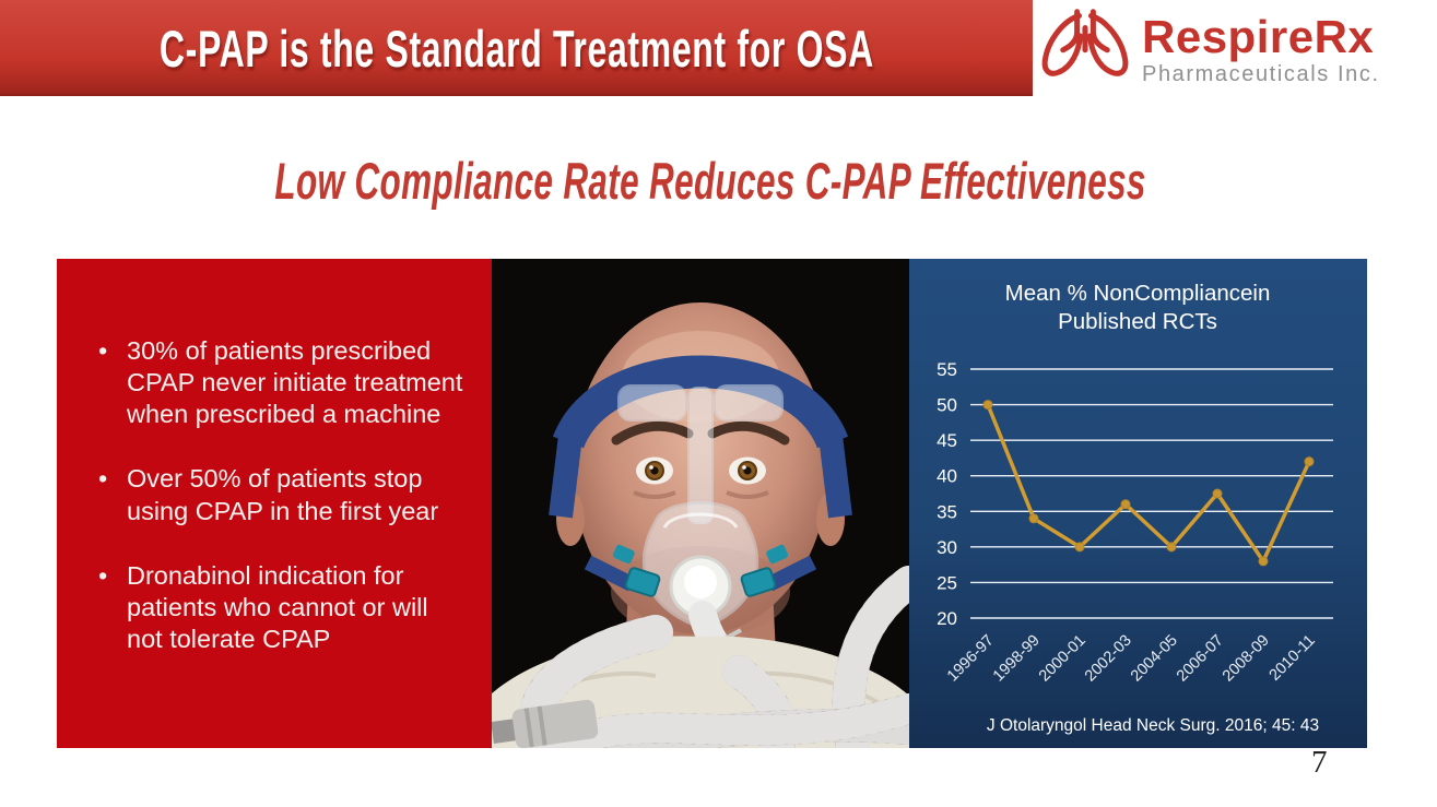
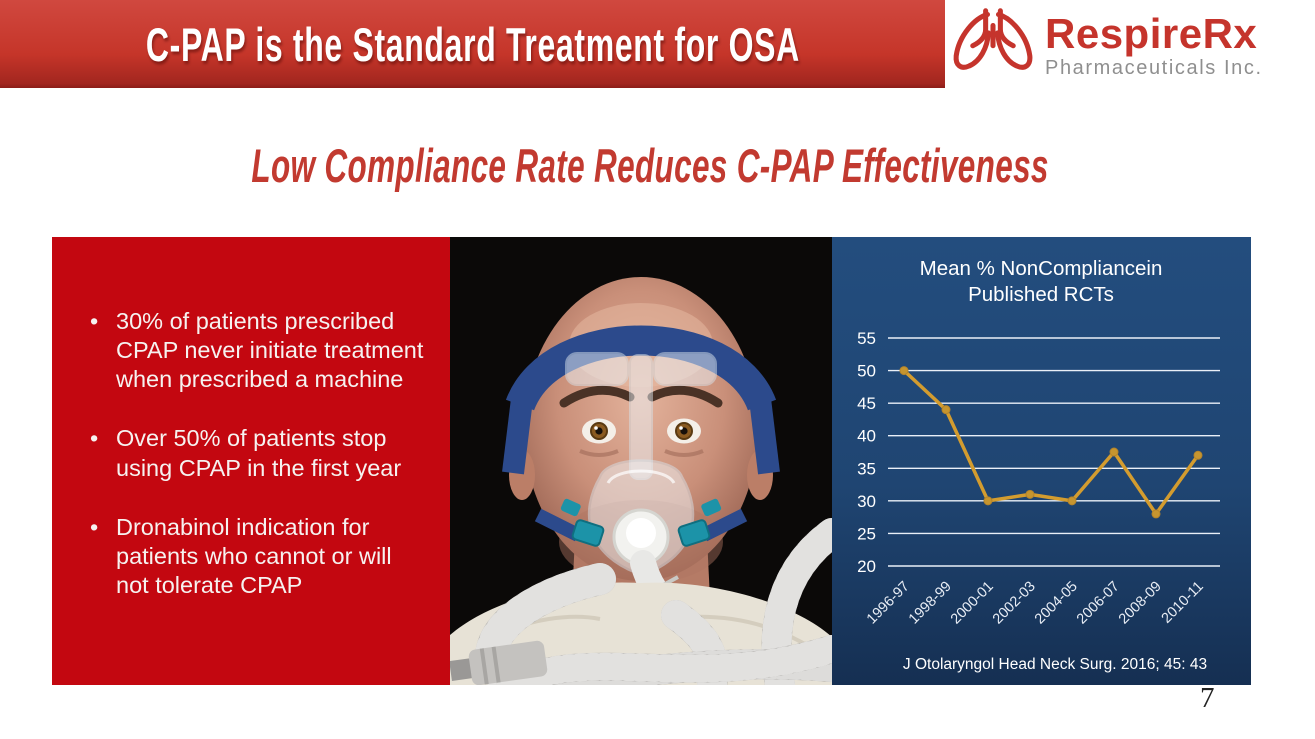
1998-99: 34 -> 44
2002-03: 36 -> 31
2010-11: 42 -> 37
